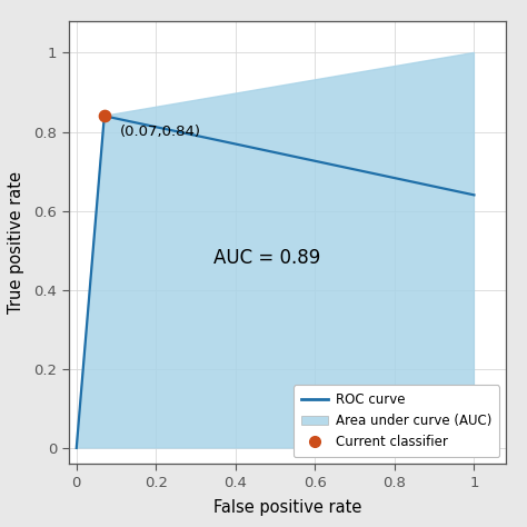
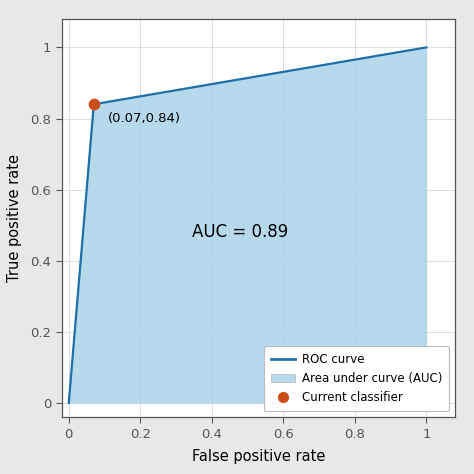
ROC curve/1: 0.64 -> 1.00
